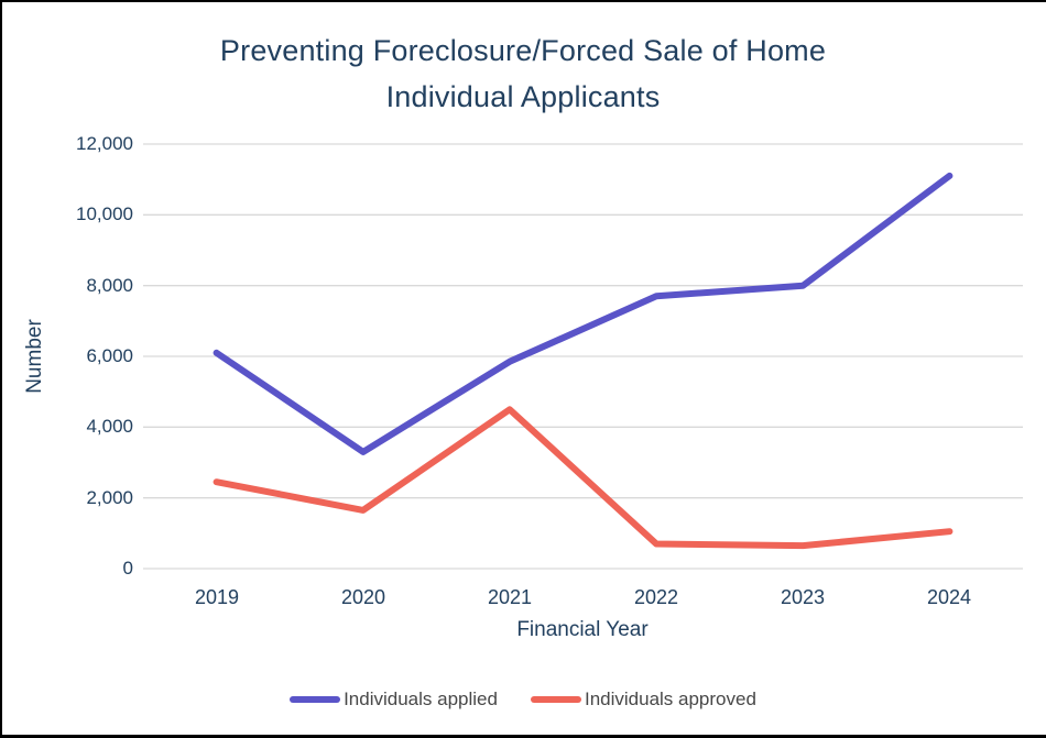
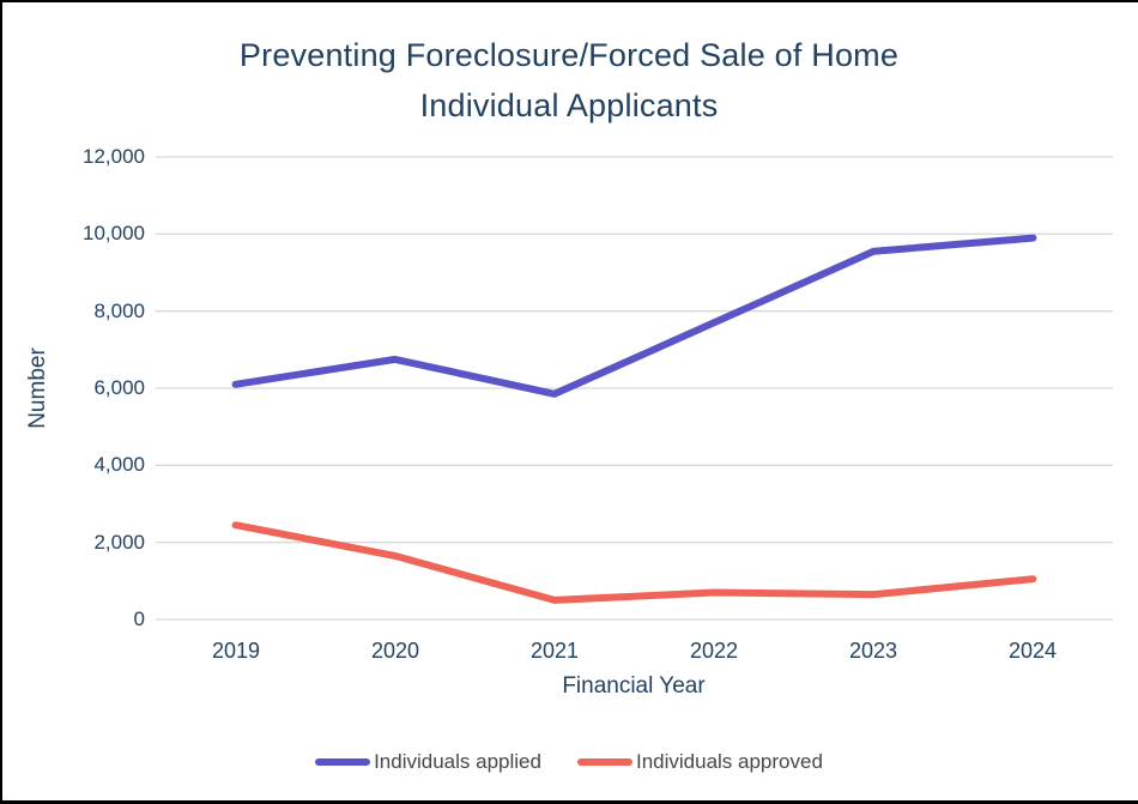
Individuals applied/2020: 3300 -> 6800
Individuals approved/2021: 4500 -> 500
Individuals applied/2023: 8000 -> 9600
Individuals applied/2024: 11100 -> 9900
